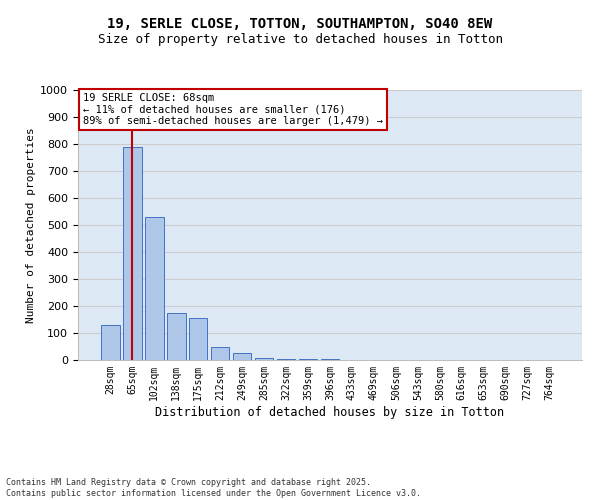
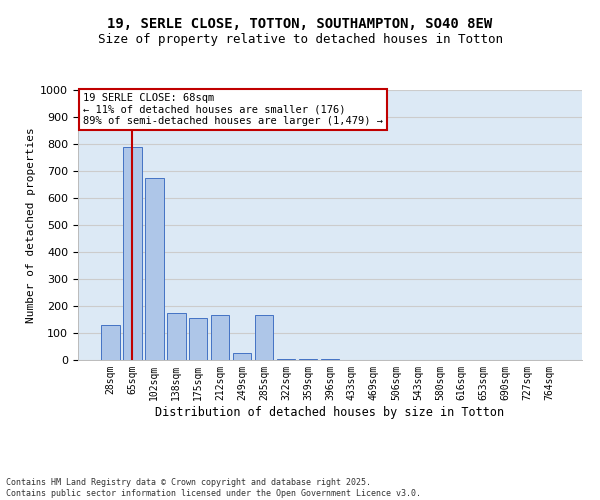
102sqm: 530 -> 675
212sqm: 50 -> 165
285sqm: 8 -> 165
